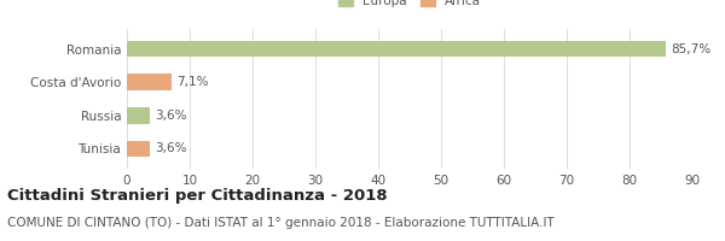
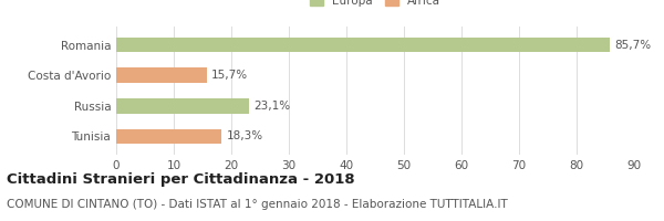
Costa d'Avorio: 7,1% -> 15,7%
Russia: 3,6% -> 23,1%
Tunisia: 3,6% -> 18,3%
